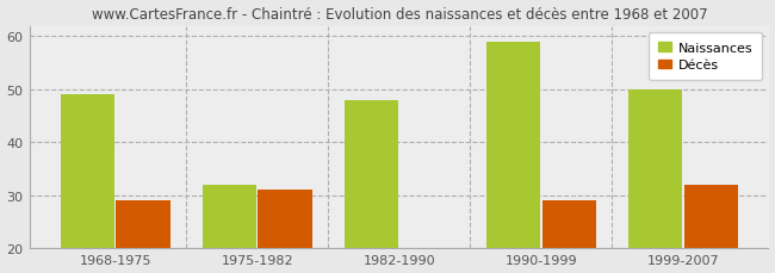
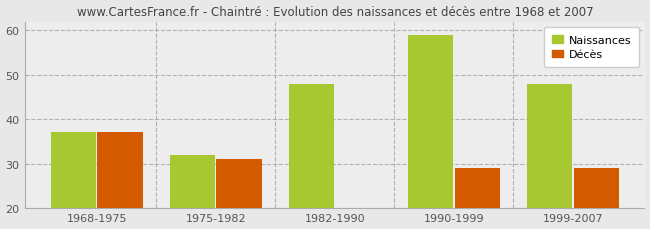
Naissances/1968-1975: 49 -> 37
Décès/1968-1975: 29 -> 37
Naissances/1999-2007: 50 -> 48
Décès/1999-2007: 32 -> 29
